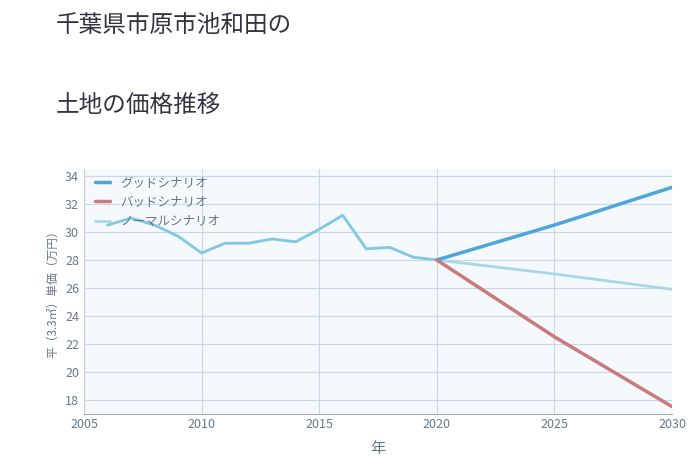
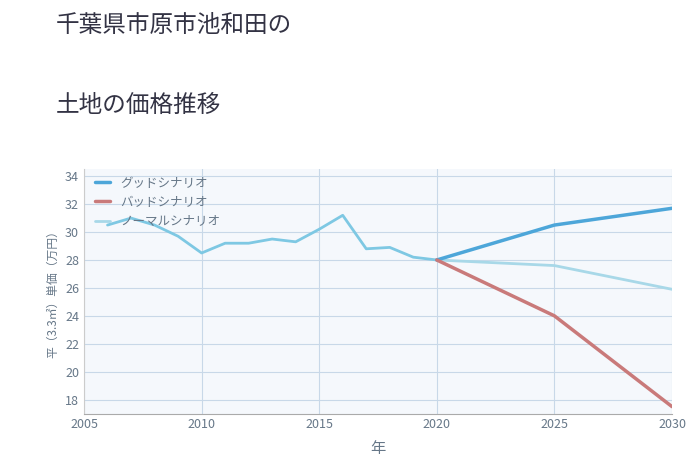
バッドシナリオ/2025: 22.5 -> 24.0
ノーマルシナリオ/2025: 27.0 -> 27.6
グッドシナリオ/2030: 33.2 -> 31.7
